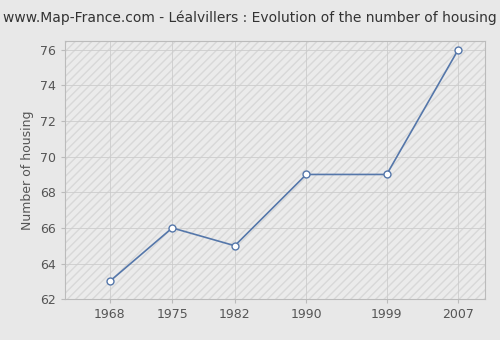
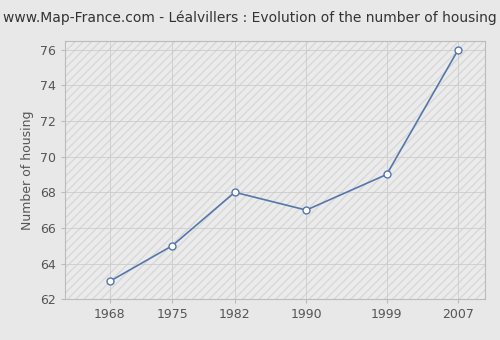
1975: 66 -> 65
1982: 65 -> 68
1990: 69 -> 67
